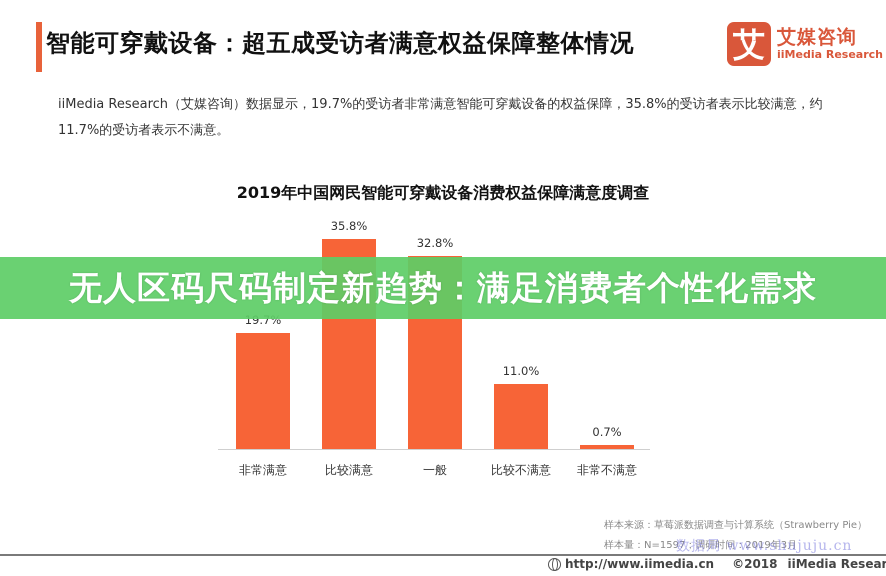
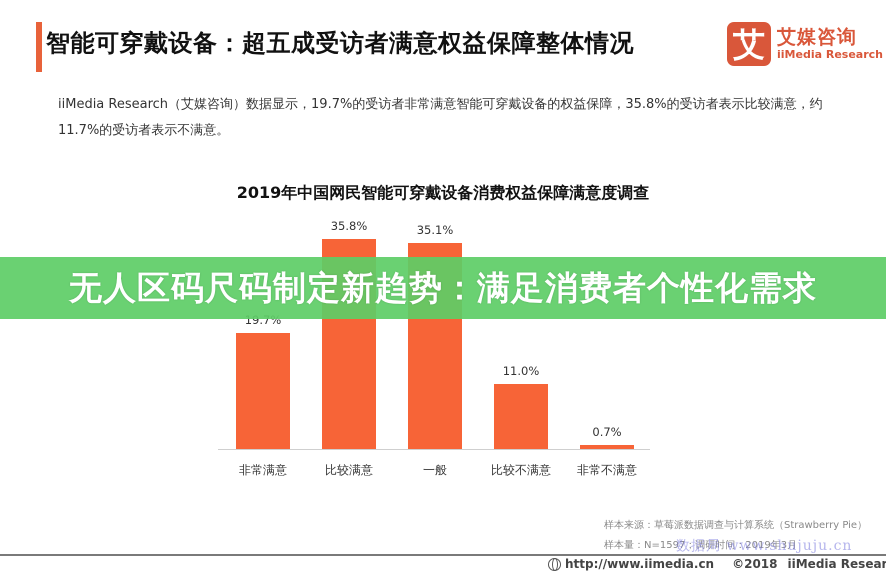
一般: 32.8% -> 35.1%
